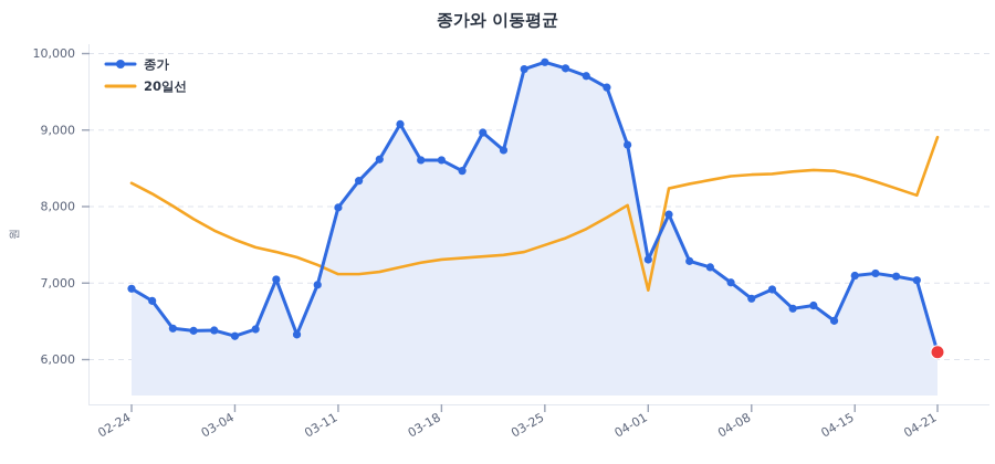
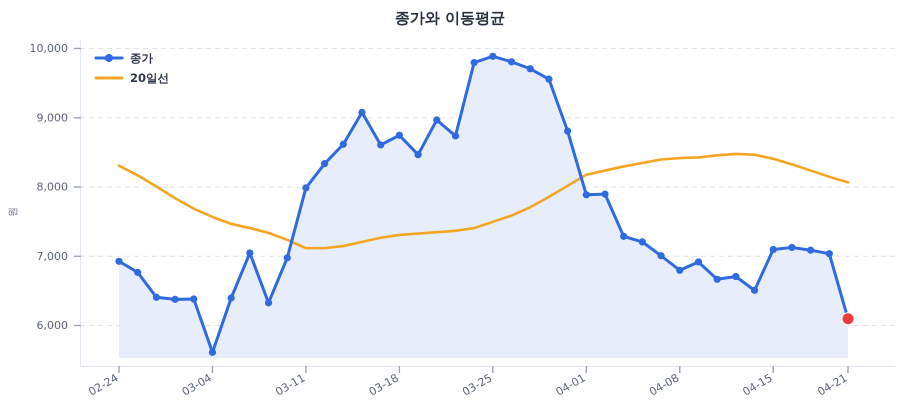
종가/03-04: 6300 -> 5600
종가/03-18: 8600 -> 8700
종가/04-01: 7300 -> 7900
20일선/04-01: 6900 -> 8200
20일선/04-21: 8900 -> 8100
